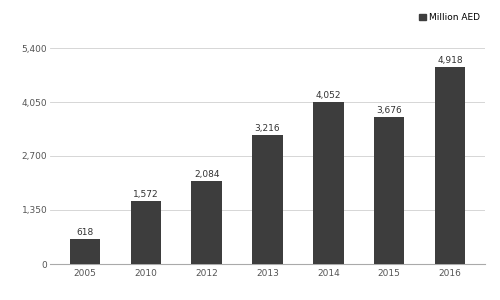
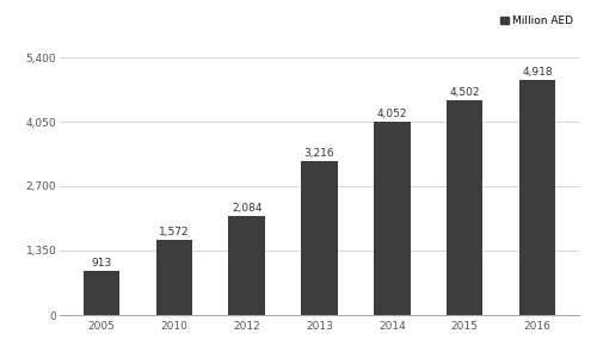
2005: 618 -> 913
2015: 3,676 -> 4,502
